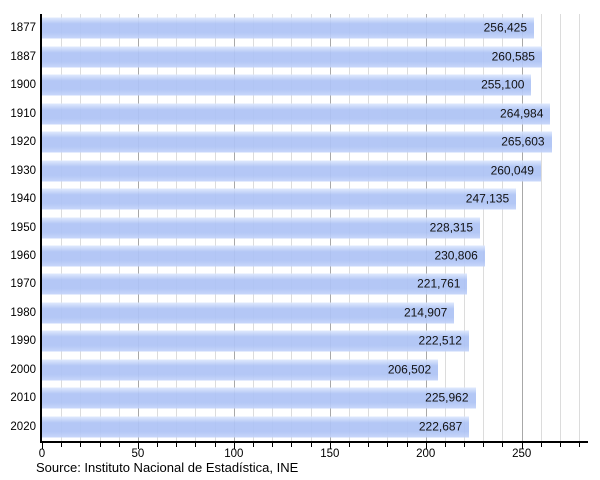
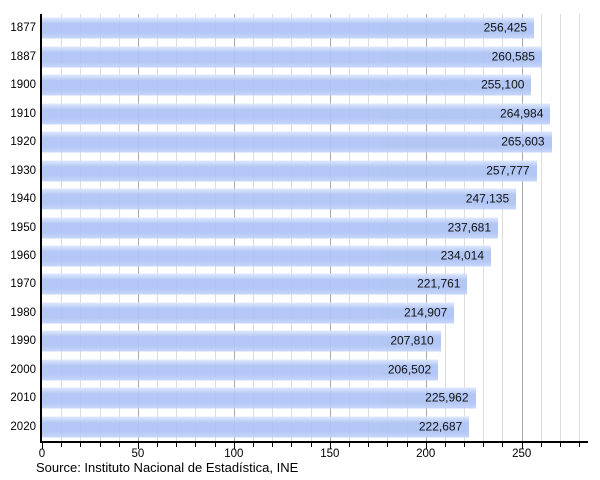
1930: 260,049 -> 257,777
1950: 228,315 -> 237,681
1960: 230,806 -> 234,014
1990: 222,512 -> 207,810
